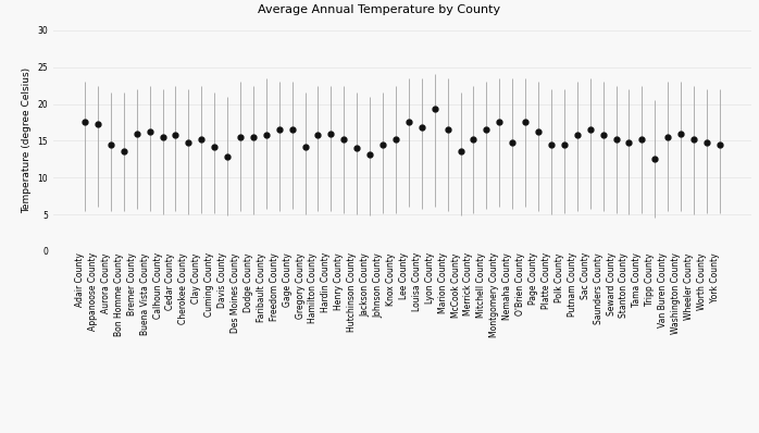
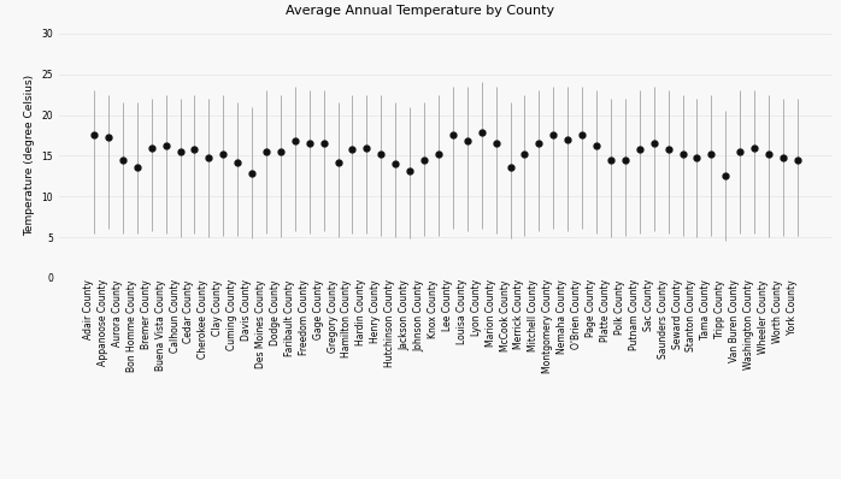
Faribault County: 15.8 -> 16.8
Lyon County: 19.4 -> 17.8
Nemaha County: 14.8 -> 17.0
